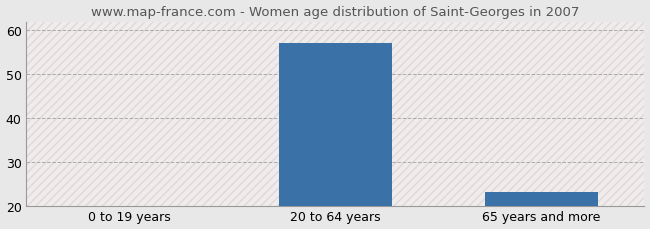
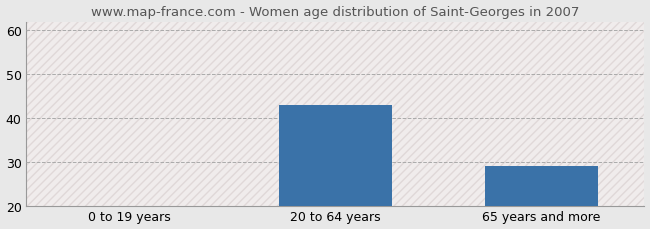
20 to 64 years: 57 -> 43
65 years and more: 23 -> 29
